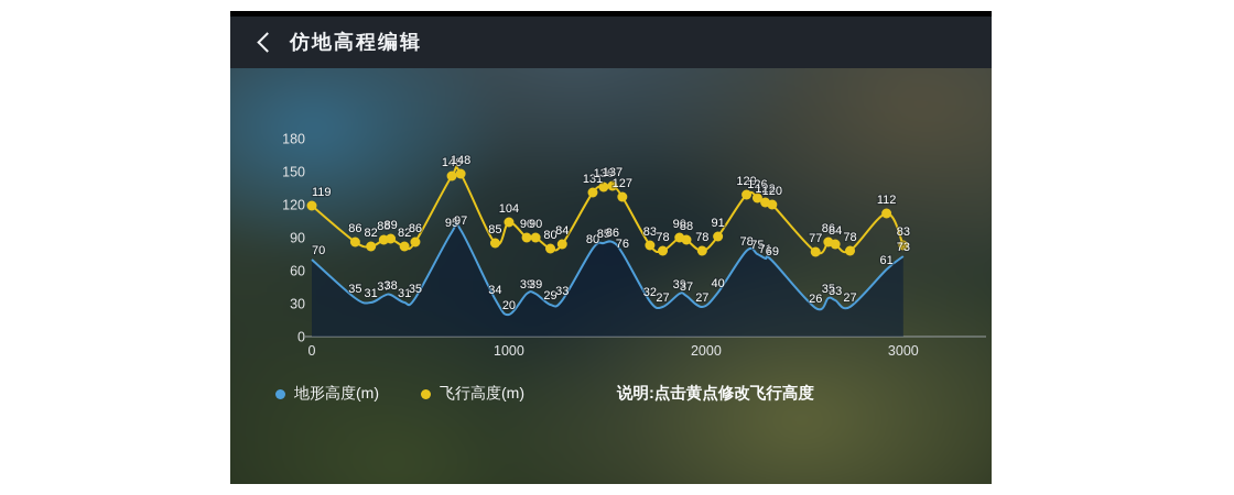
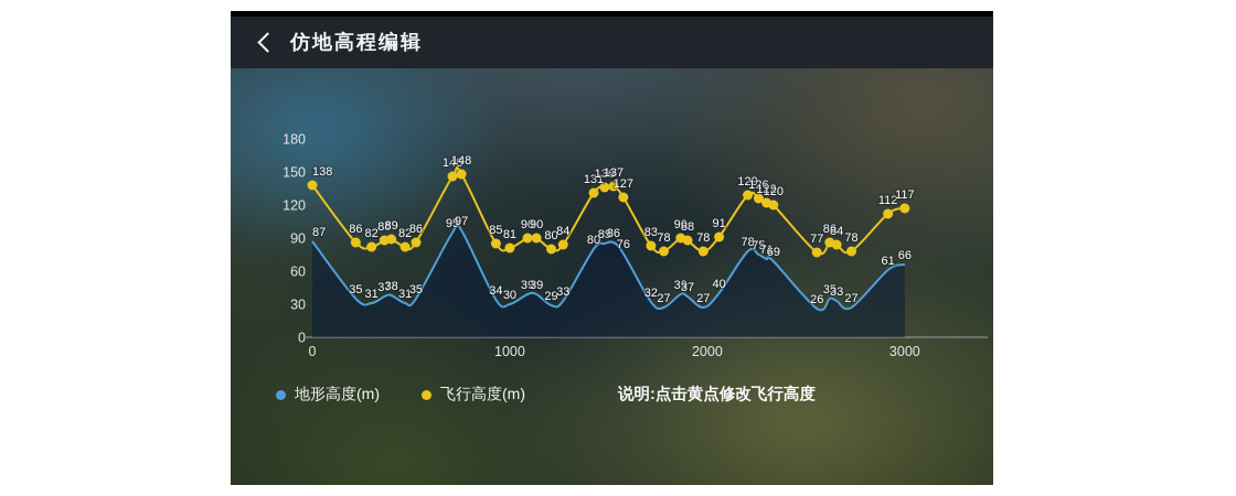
地形高度(m)/0: 70 -> 87
飞行高度(m)/0: 119 -> 138
地形高度(m)/1000: 20 -> 30
飞行高度(m)/1000: 104 -> 81
地形高度(m)/3000: 73 -> 66
飞行高度(m)/3000: 83 -> 117
